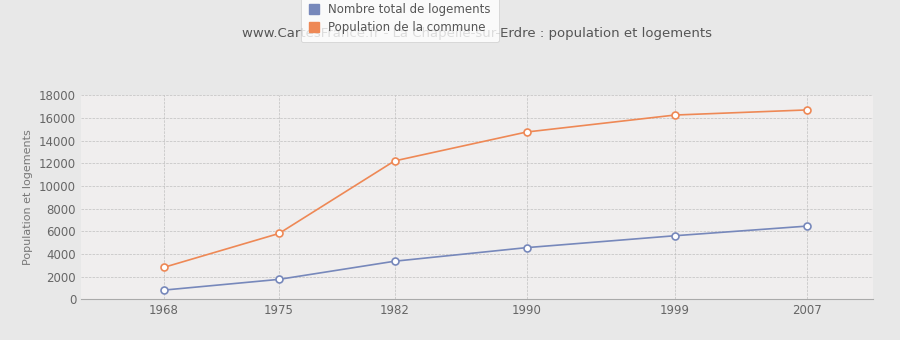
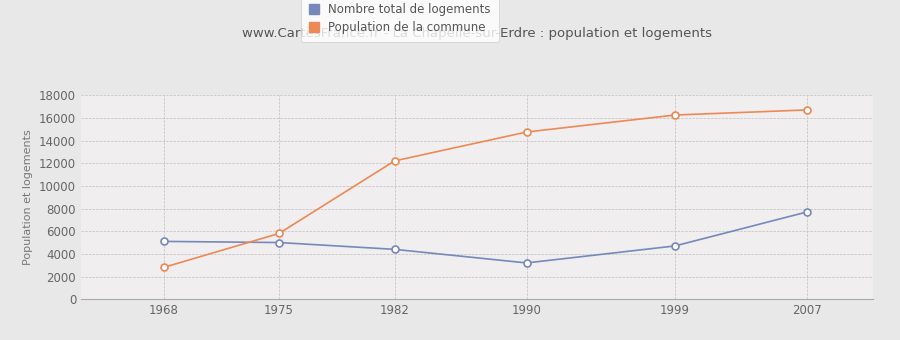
Nombre total de logements/1968: 800 -> 5100
Nombre total de logements/1975: 1800 -> 5000
Nombre total de logements/1982: 3400 -> 4400
Nombre total de logements/1990: 4600 -> 3200
Nombre total de logements/1999: 5600 -> 4700
Nombre total de logements/2007: 6400 -> 7700
